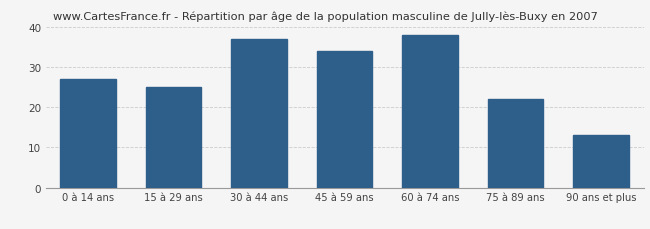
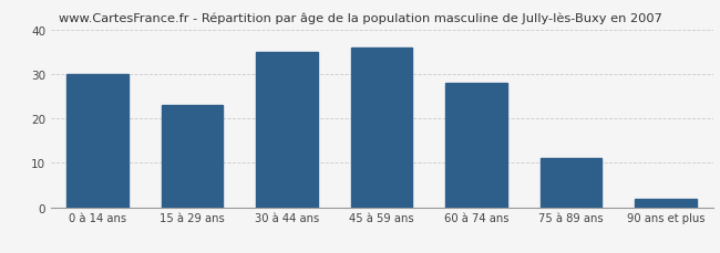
0 à 14 ans: 27 -> 30
15 à 29 ans: 25 -> 23
30 à 44 ans: 37 -> 35
45 à 59 ans: 34 -> 36
60 à 74 ans: 38 -> 28
75 à 89 ans: 22 -> 11
90 ans et plus: 13 -> 2
